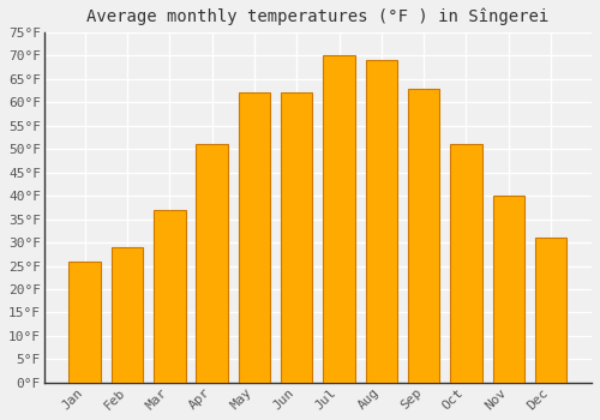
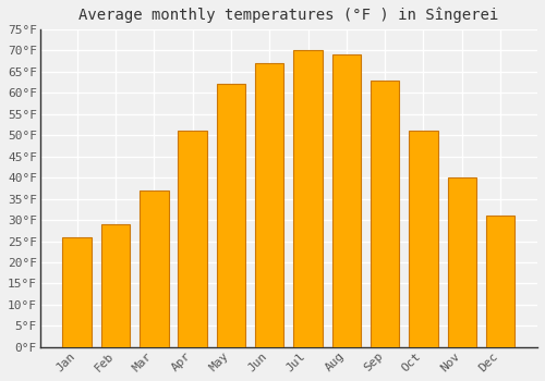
Jun: 62°F -> 67°F
